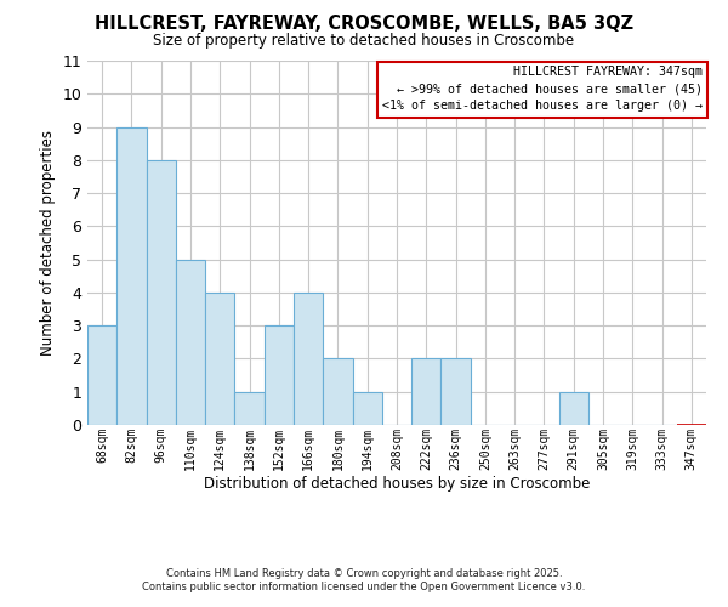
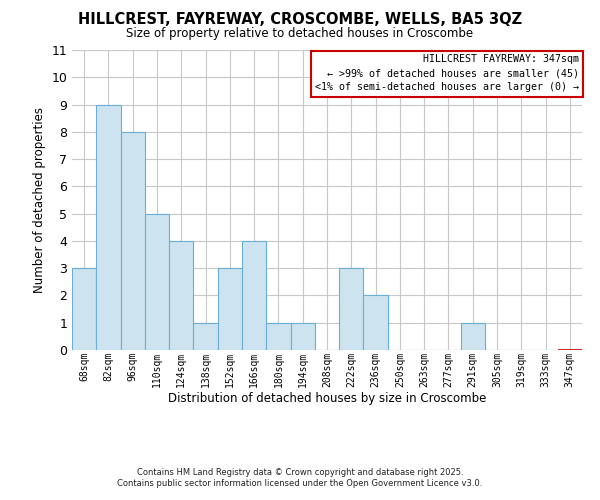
180sqm: 2 -> 1
222sqm: 2 -> 3
